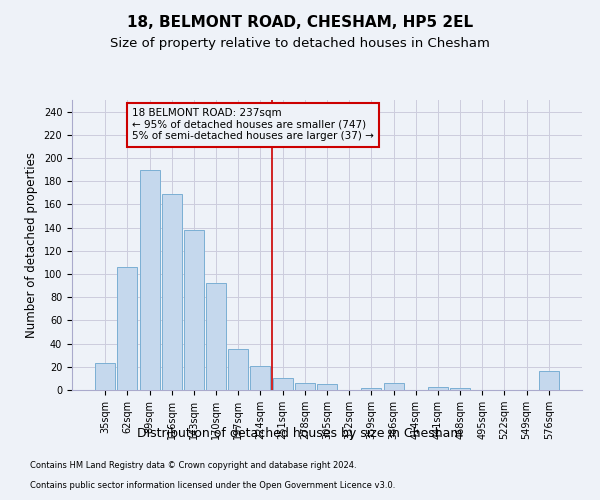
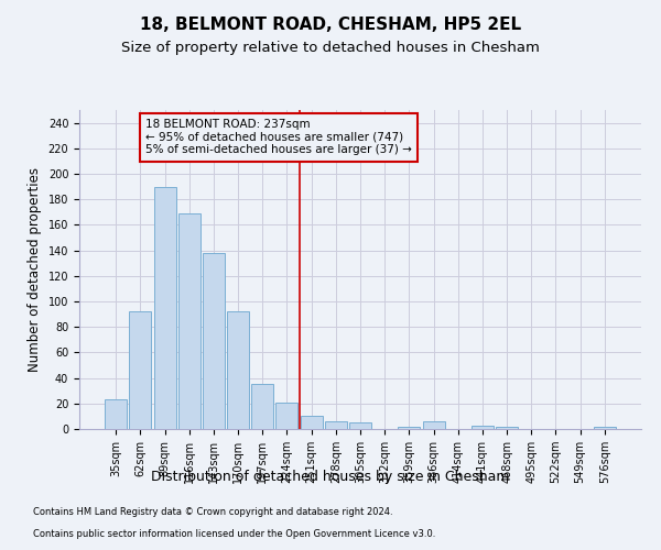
62sqm: 106 -> 92
576sqm: 16 -> 2
